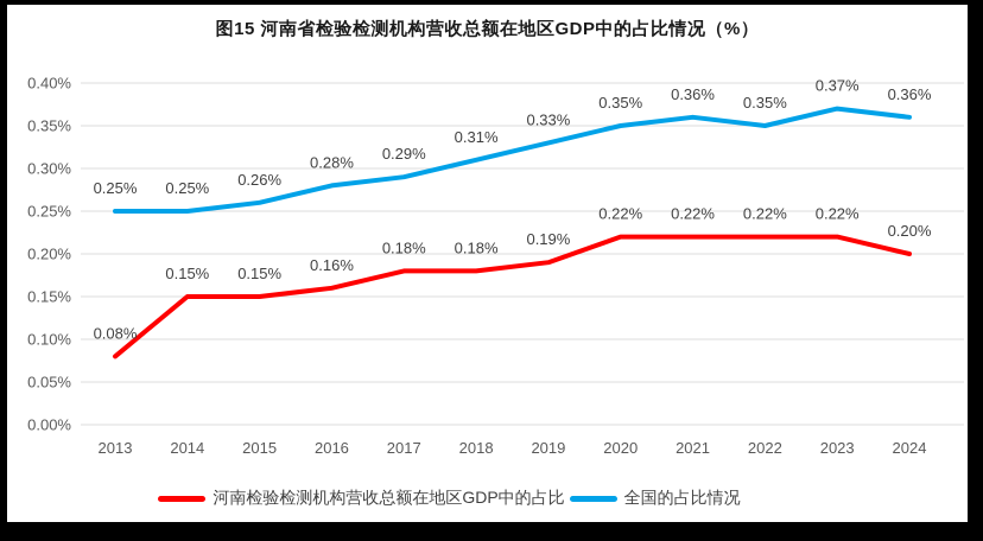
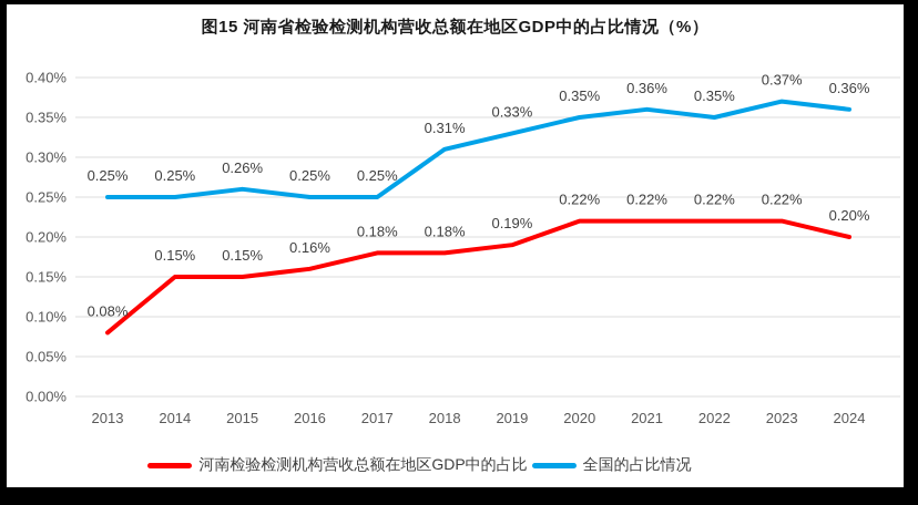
全国的占比情况/2016: 0.28% -> 0.25%
全国的占比情况/2017: 0.29% -> 0.25%
